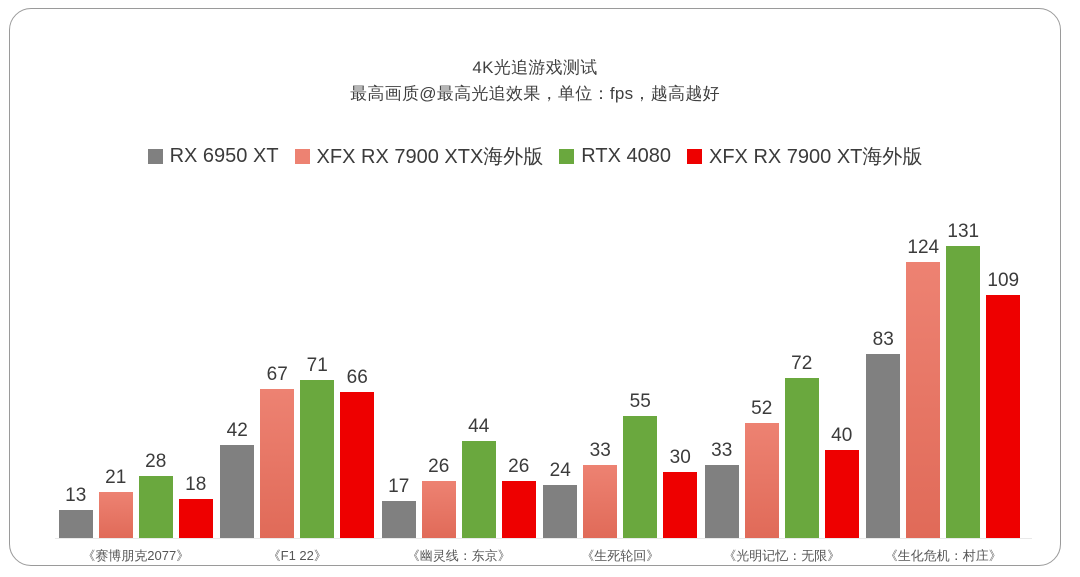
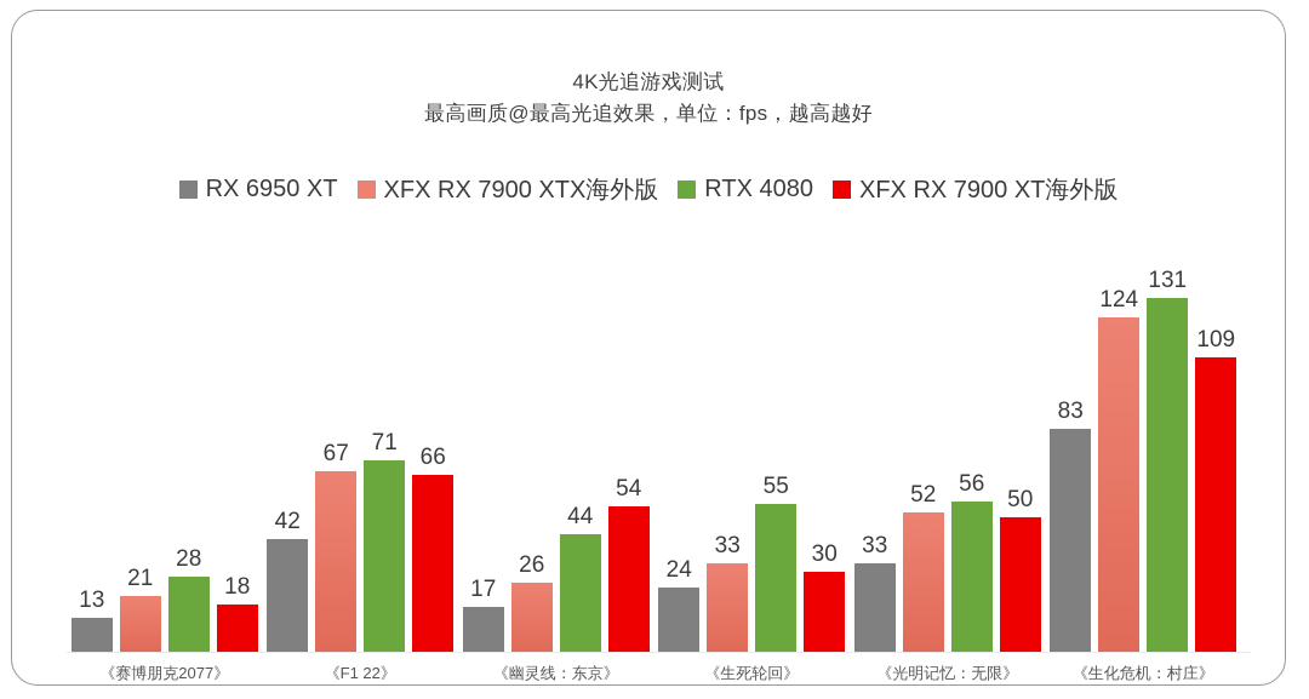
XFX RX 7900 XT海外版/《幽灵线：东京》: 26 -> 54
RTX 4080/《光明记忆：无限》: 72 -> 56
XFX RX 7900 XT海外版/《光明记忆：无限》: 40 -> 50
